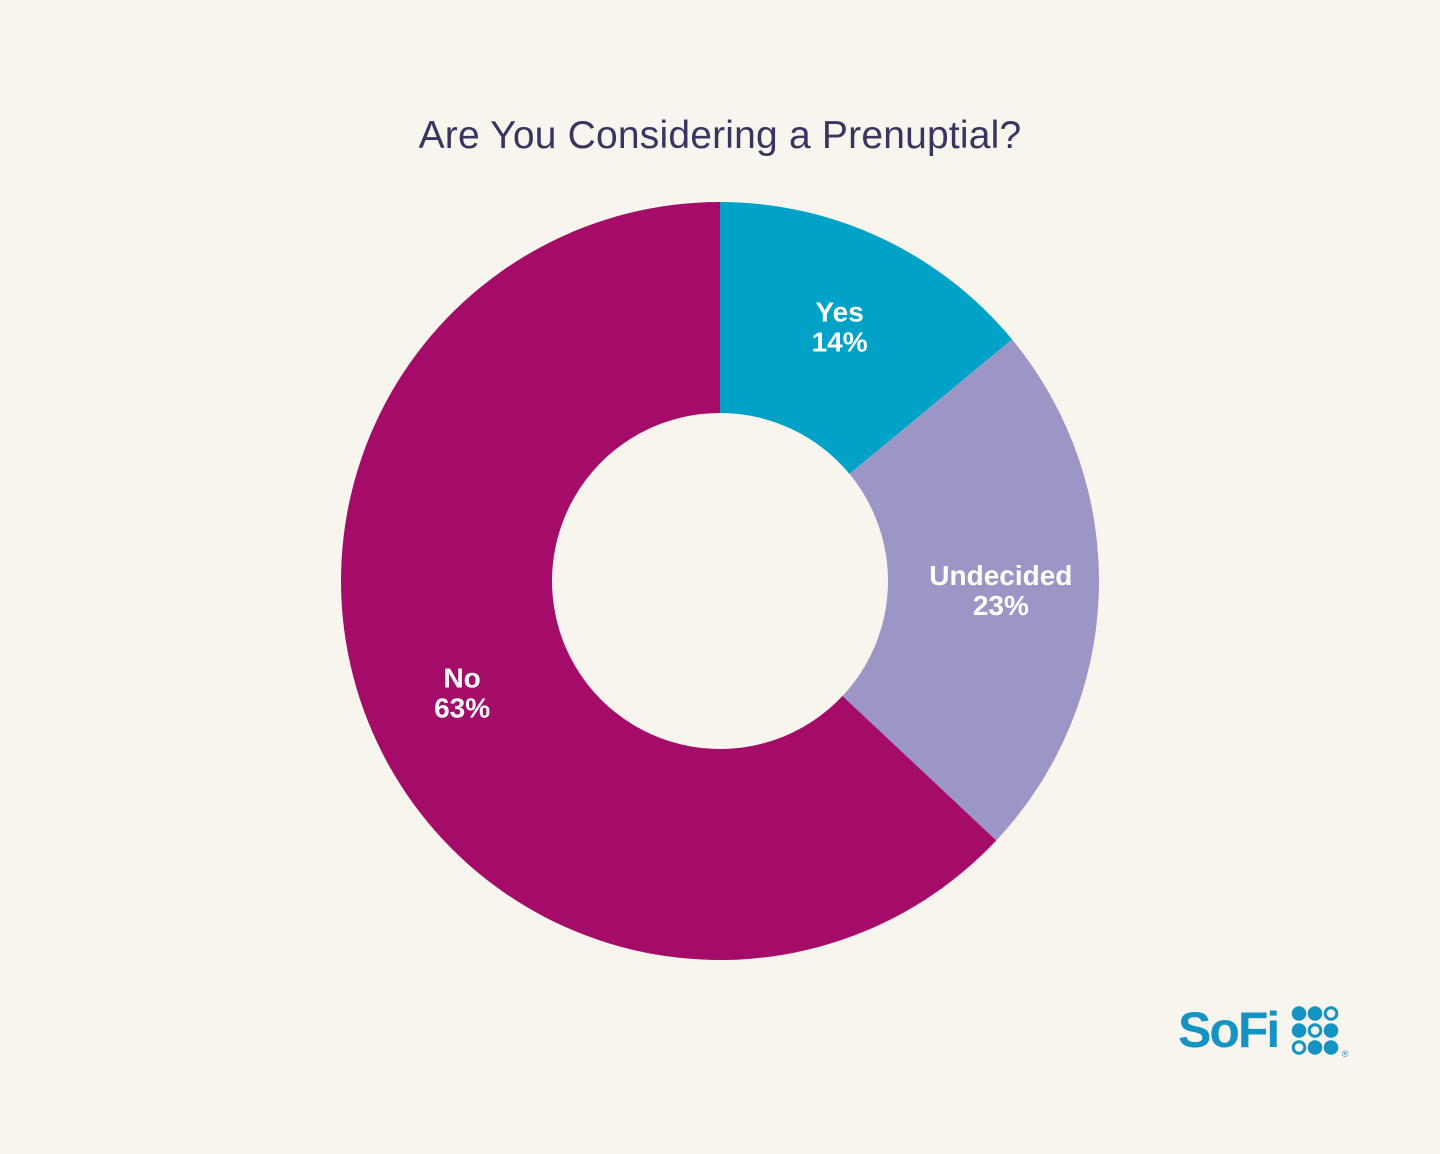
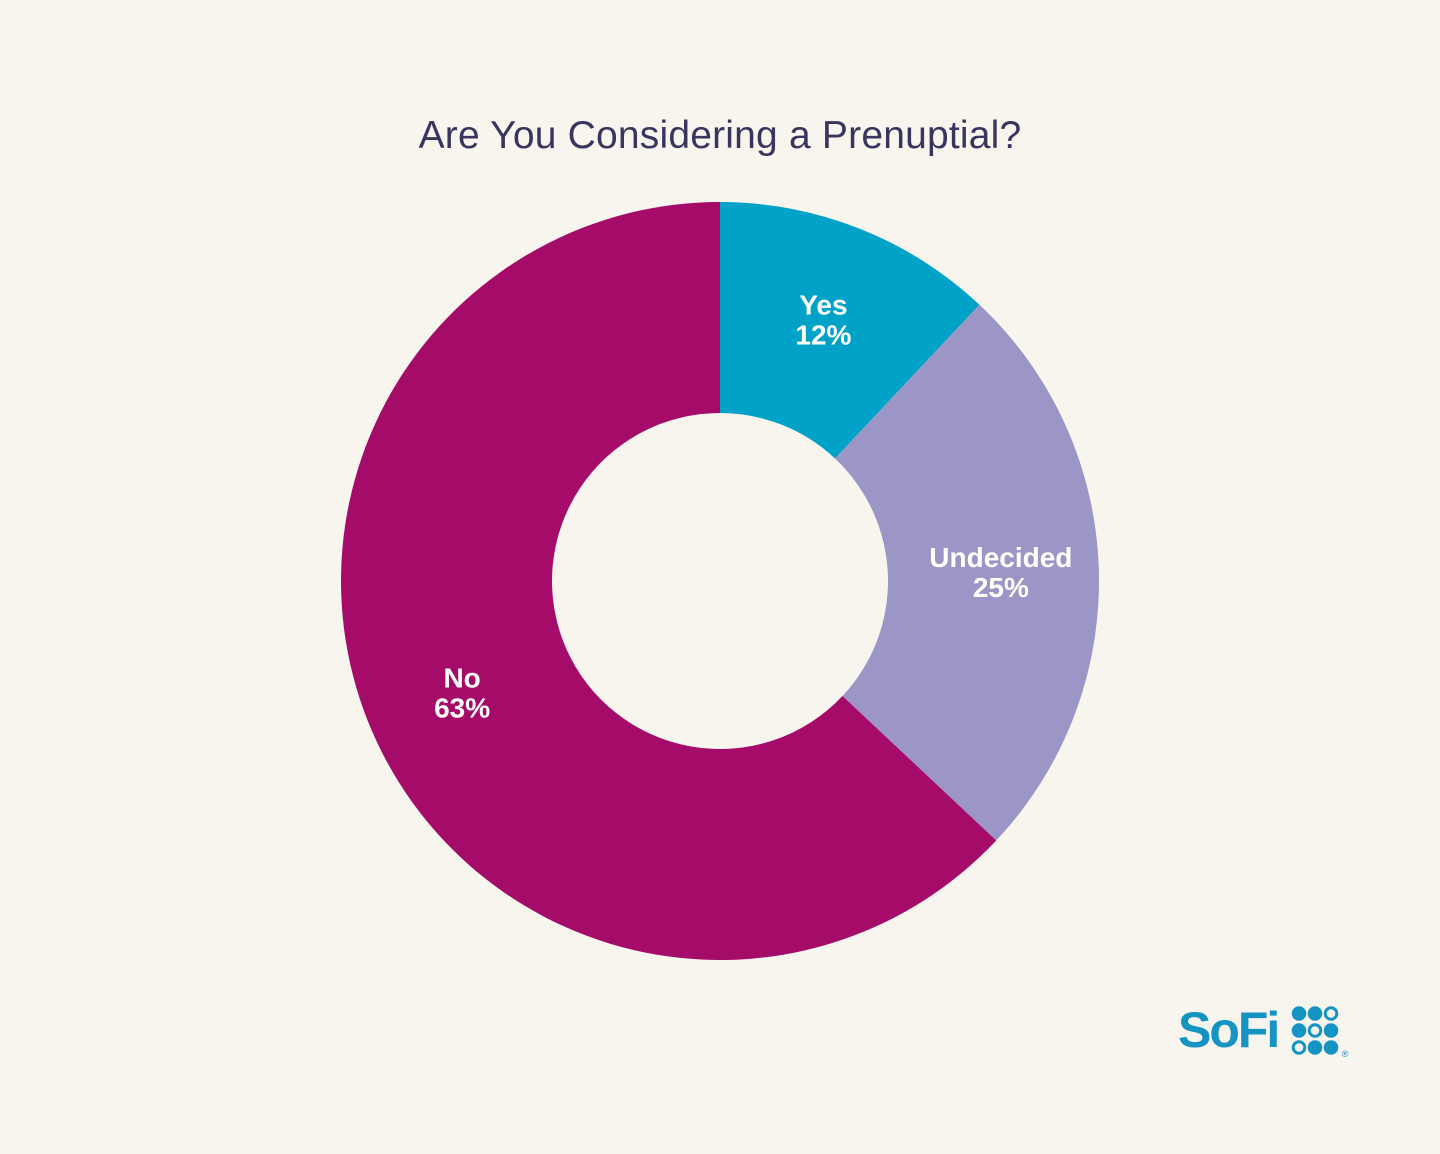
Yes: 14% -> 12%
Undecided: 23% -> 25%
